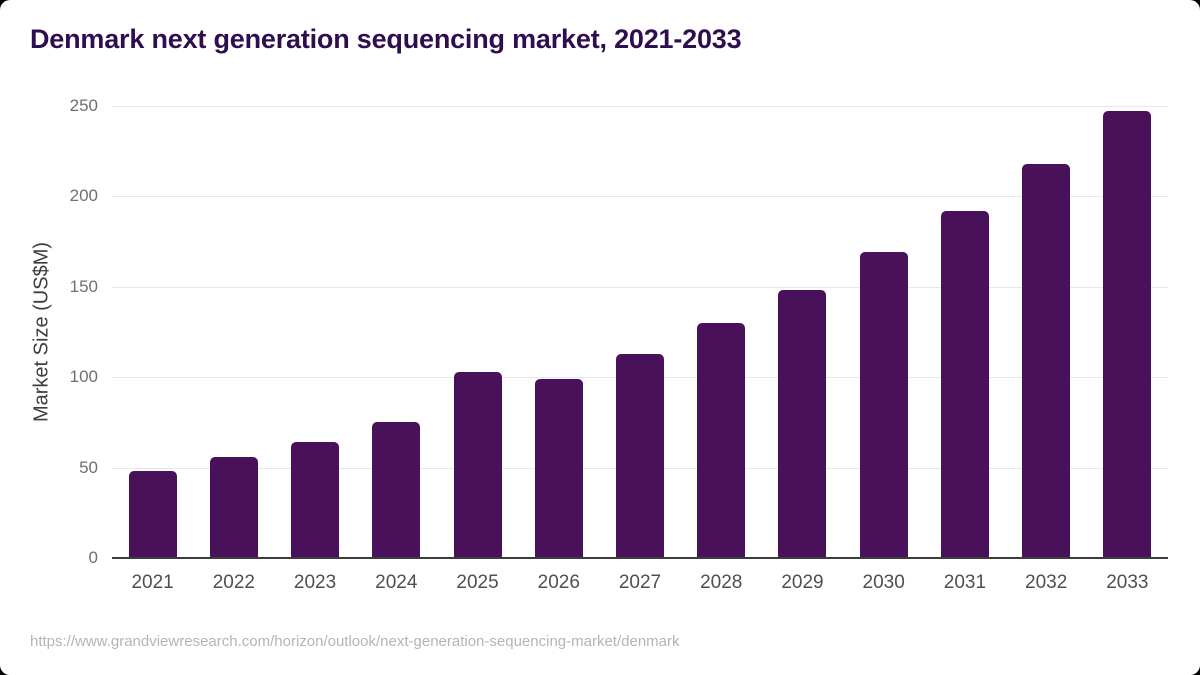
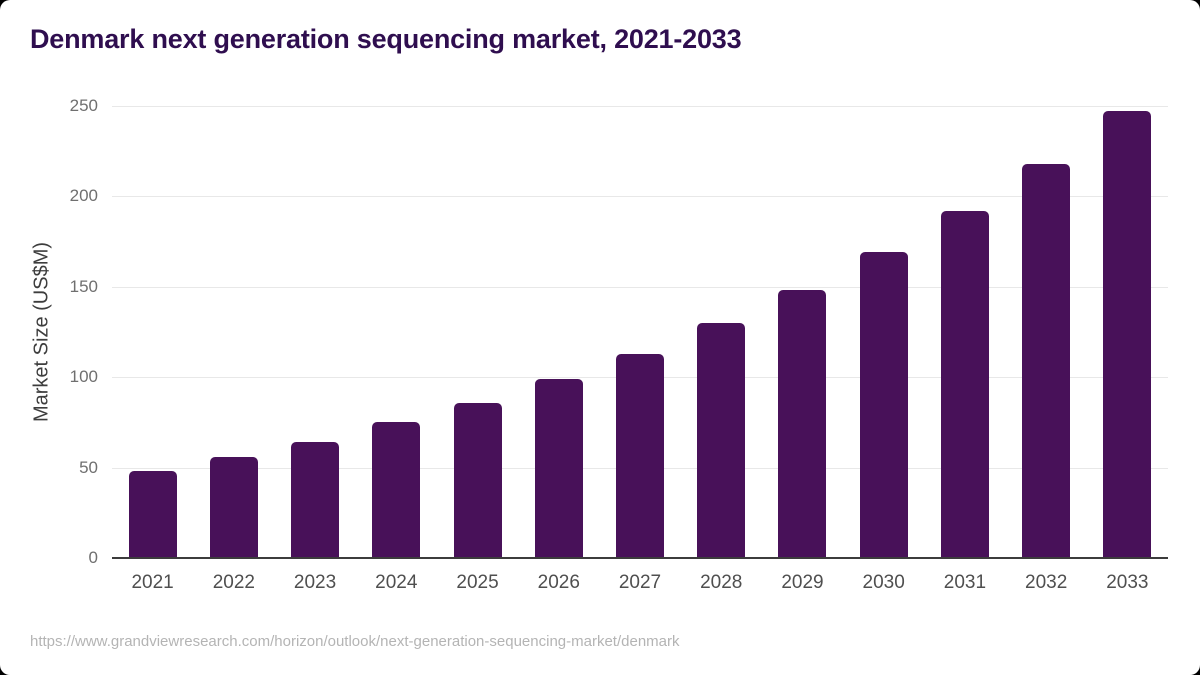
2025: 103 -> 86
